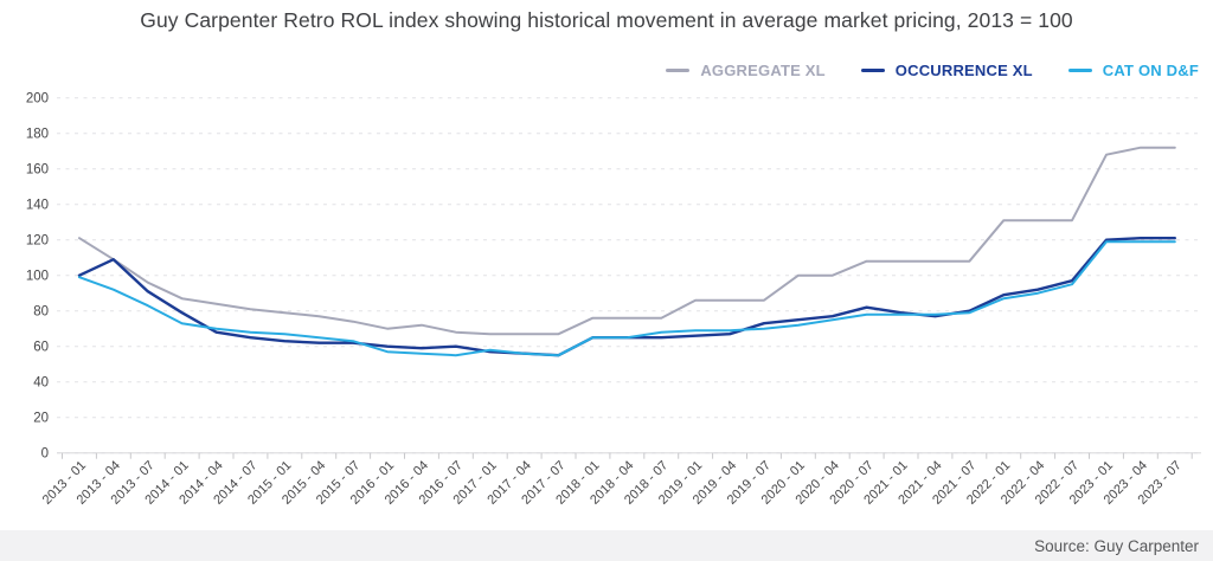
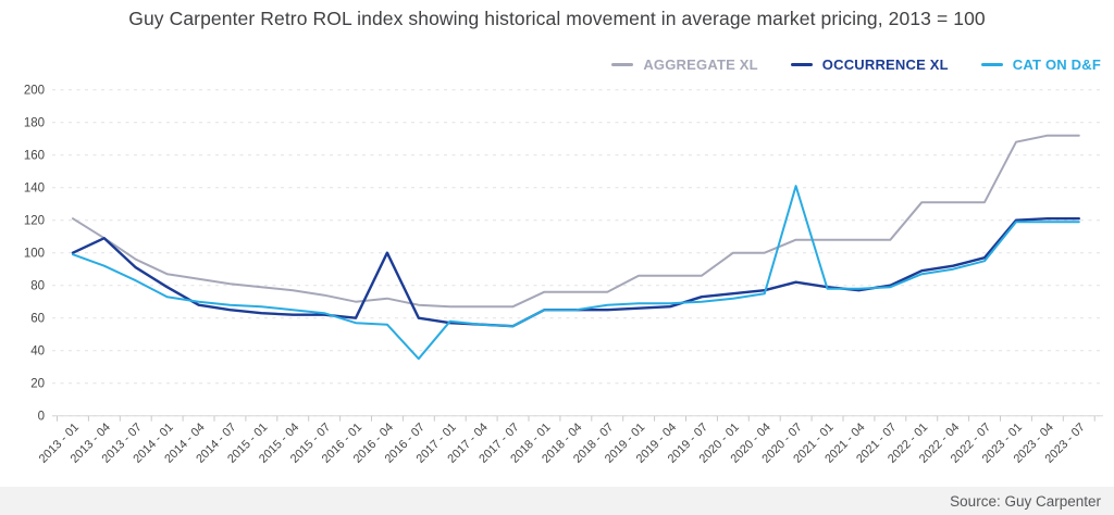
OCCURRENCE XL/2016 - 04: 59 -> 100
CAT ON D&F/2016 - 07: 55 -> 35
CAT ON D&F/2020 - 07: 78 -> 141
